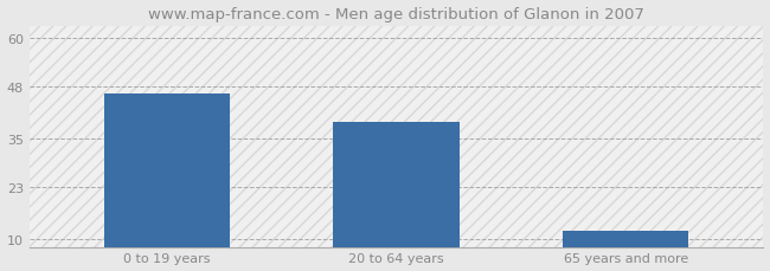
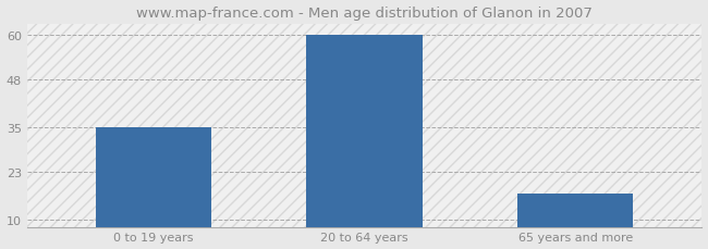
0 to 19 years: 46 -> 35
20 to 64 years: 39 -> 60
65 years and more: 12 -> 17
